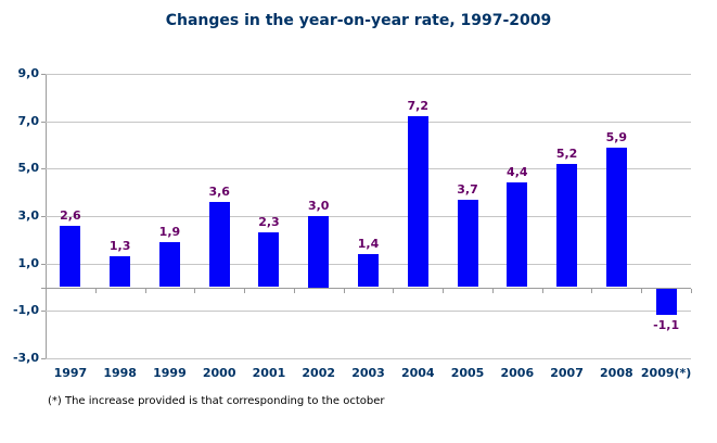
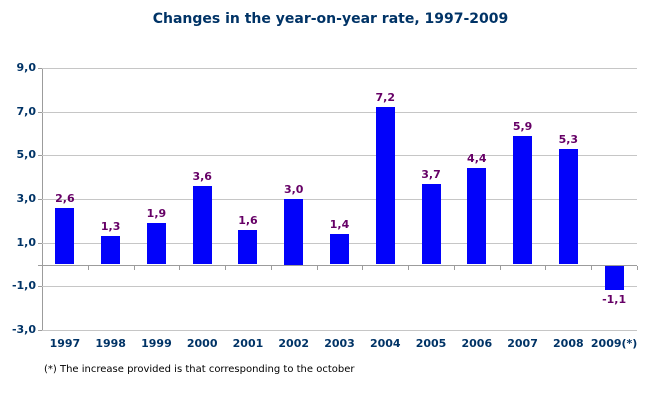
2001: 2,3 -> 1,6
2007: 5,2 -> 5,9
2008: 5,9 -> 5,3
